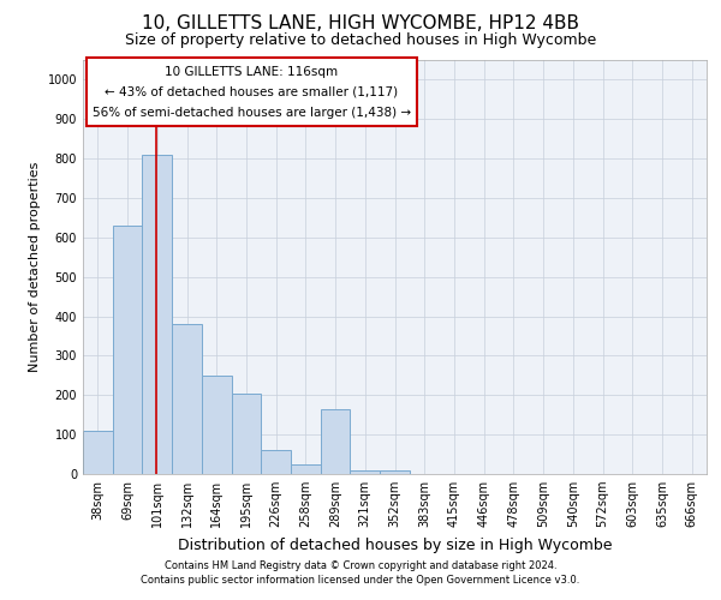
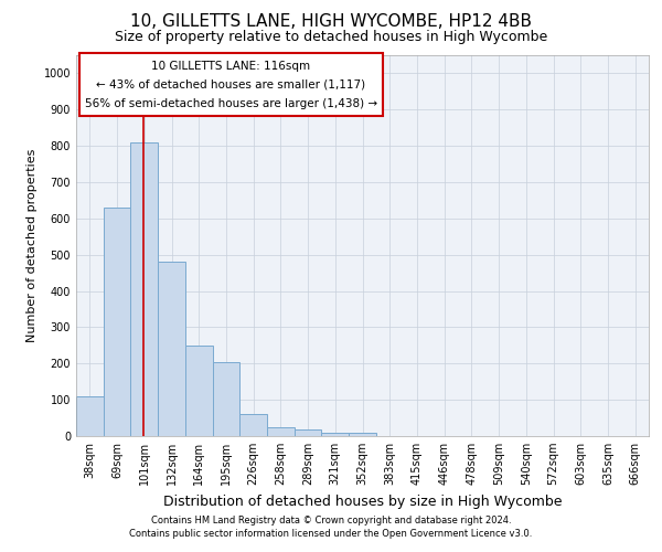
132sqm: 380 -> 480
289sqm: 165 -> 17
